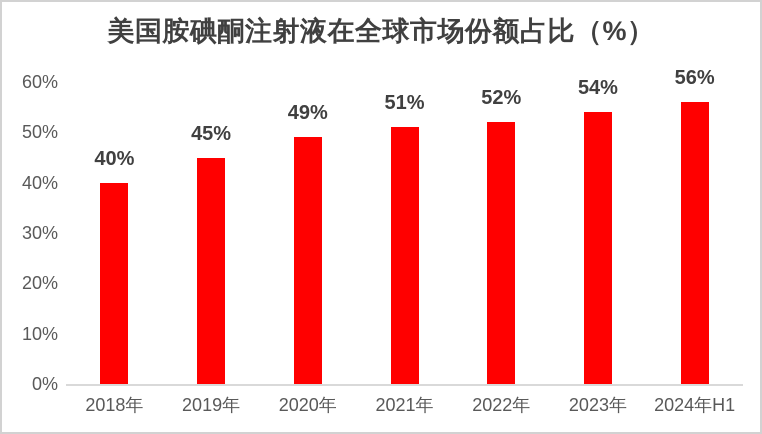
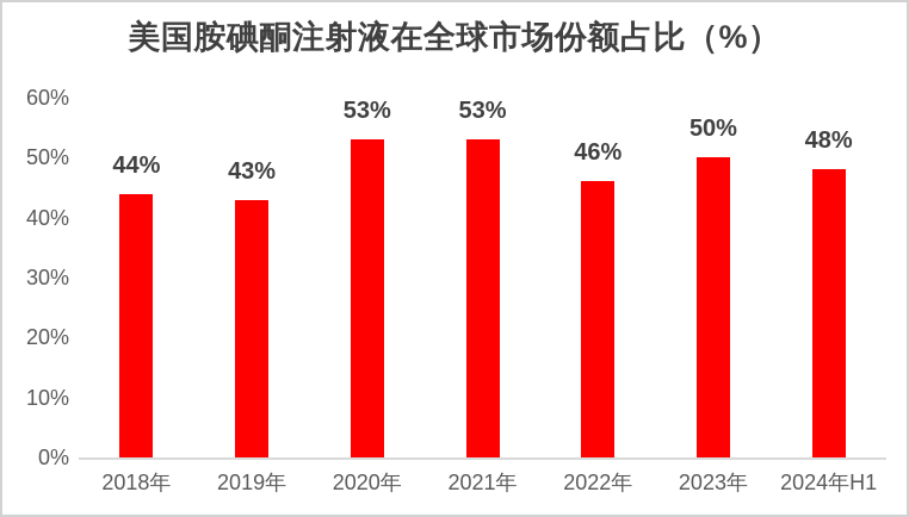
2018年: 40% -> 44%
2019年: 45% -> 43%
2020年: 49% -> 53%
2021年: 51% -> 53%
2022年: 52% -> 46%
2023年: 54% -> 50%
2024年H1: 56% -> 48%
